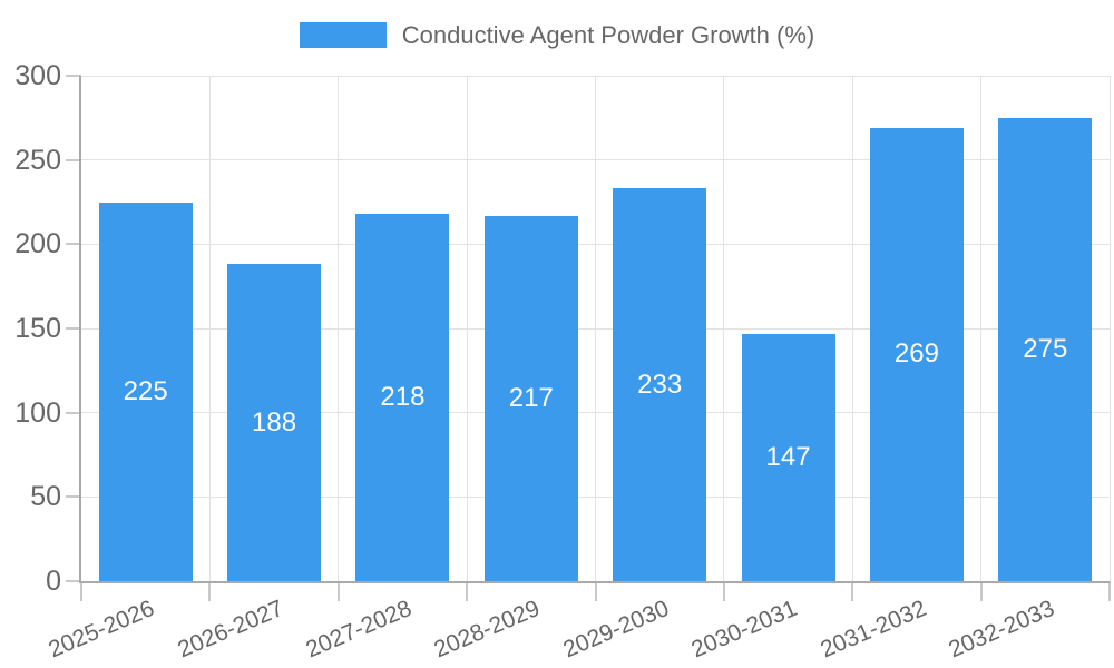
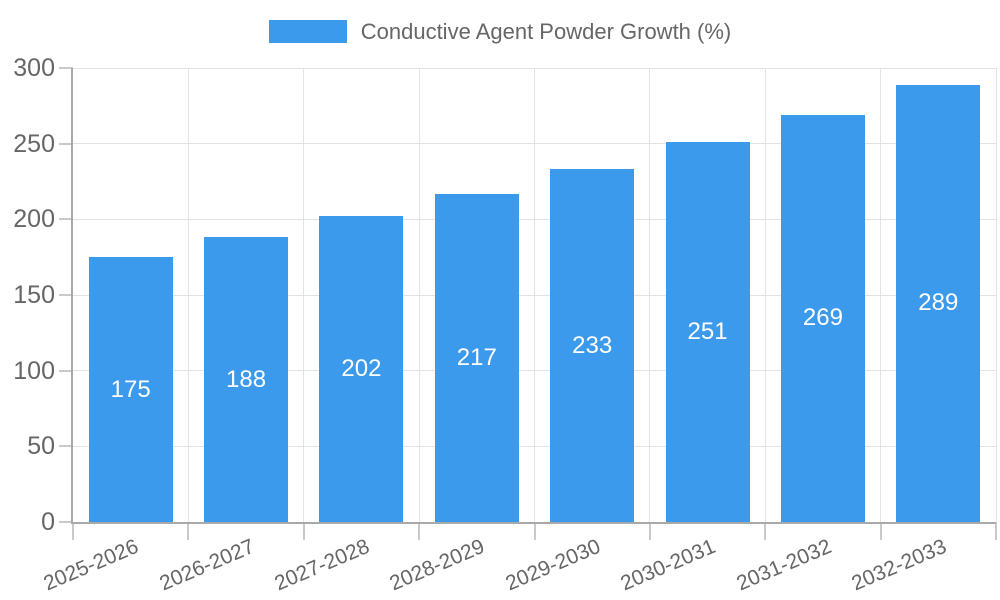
2025-2026: 225 -> 175
2027-2028: 218 -> 202
2030-2031: 147 -> 251
2032-2033: 275 -> 289
